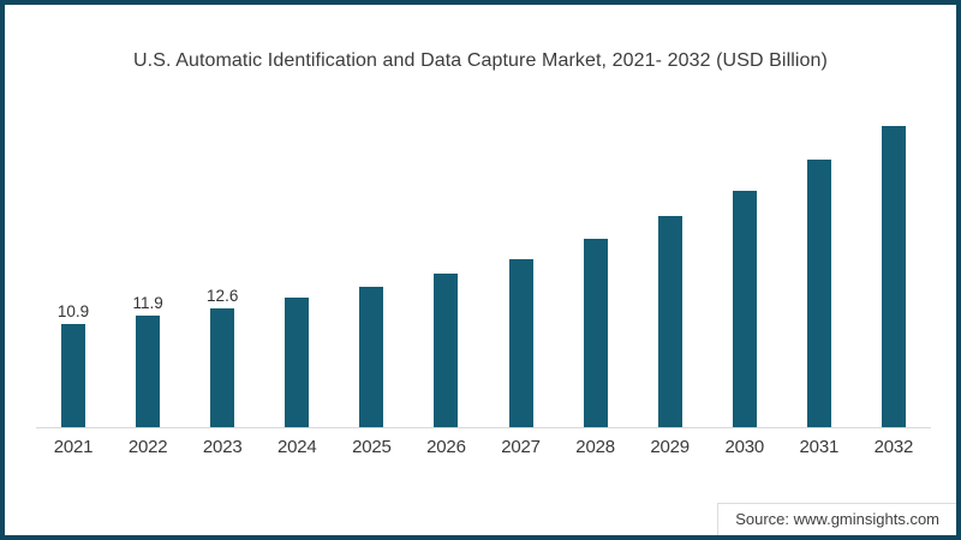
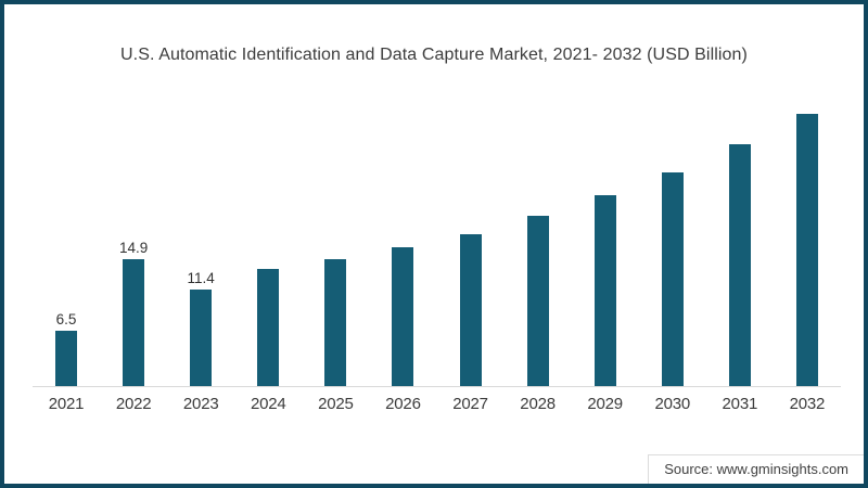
2021: 10.9 -> 6.5
2022: 11.9 -> 14.9
2023: 12.6 -> 11.4
